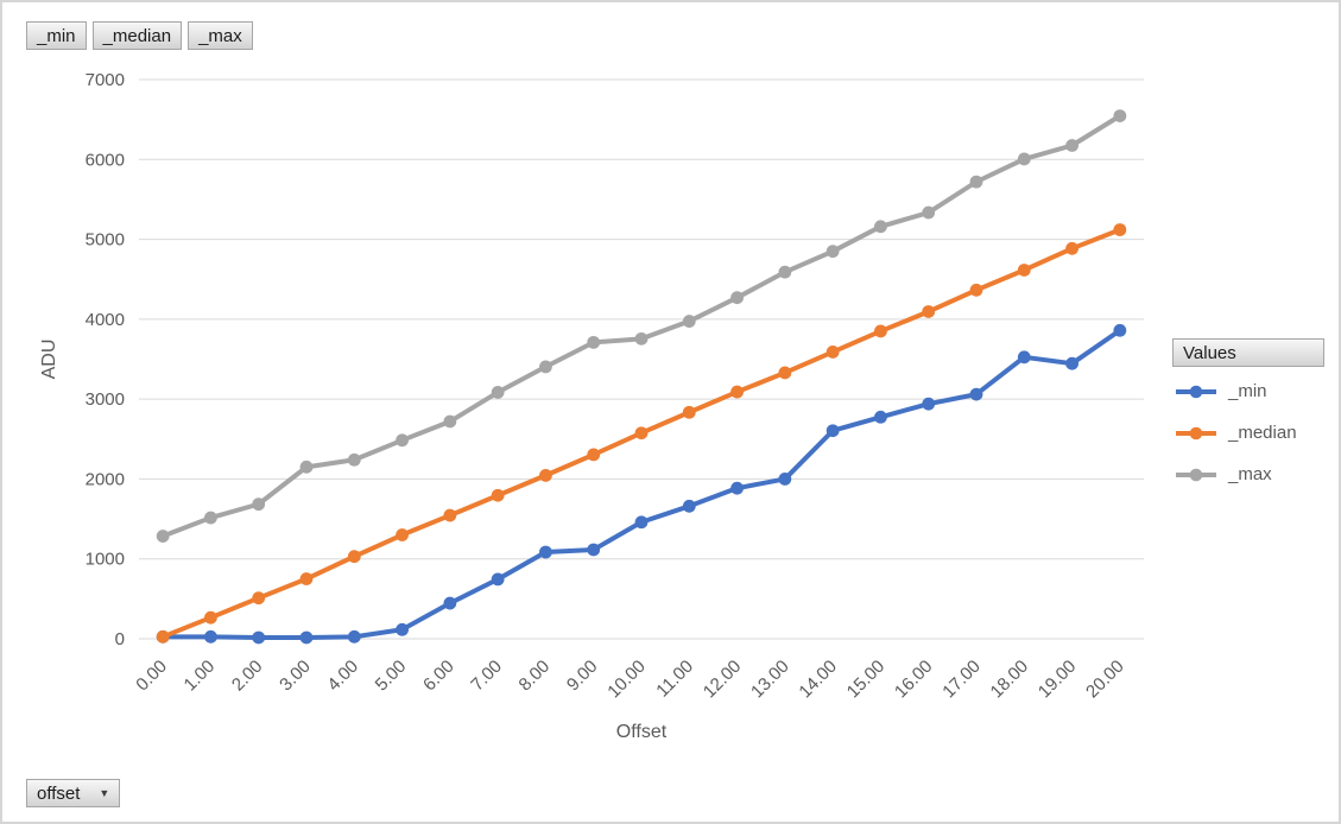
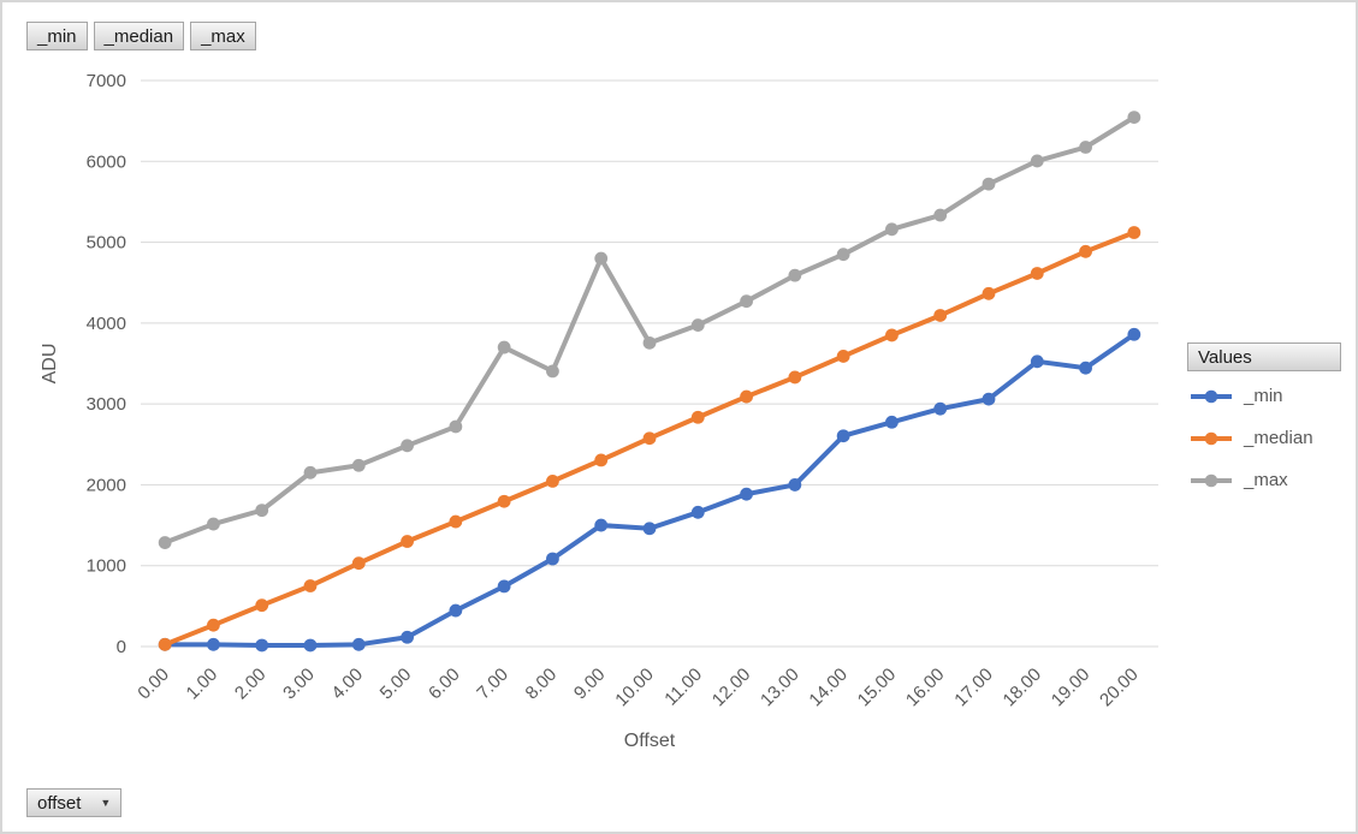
_max/7.00: 3100 -> 3700
_min/9.00: 1100 -> 1500
_max/9.00: 3700 -> 4800
